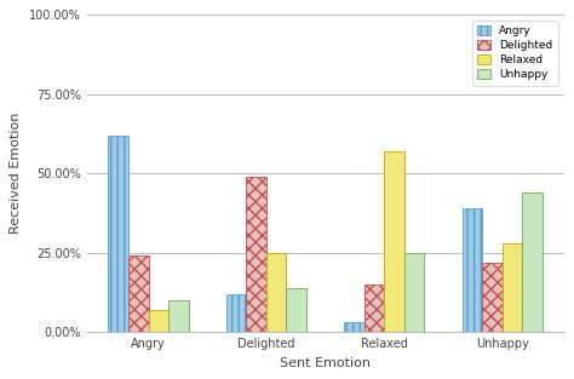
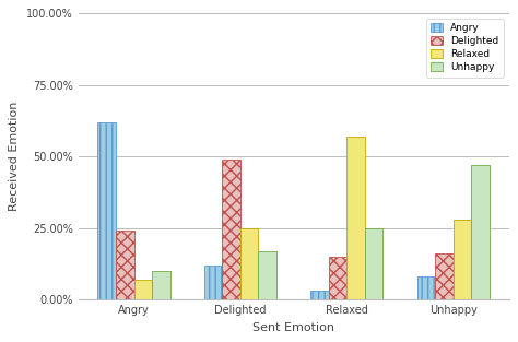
Unhappy/Delighted: 14% -> 17%
Angry/Unhappy: 39% -> 8%
Delighted/Unhappy: 22% -> 16%
Unhappy/Unhappy: 44% -> 47%
